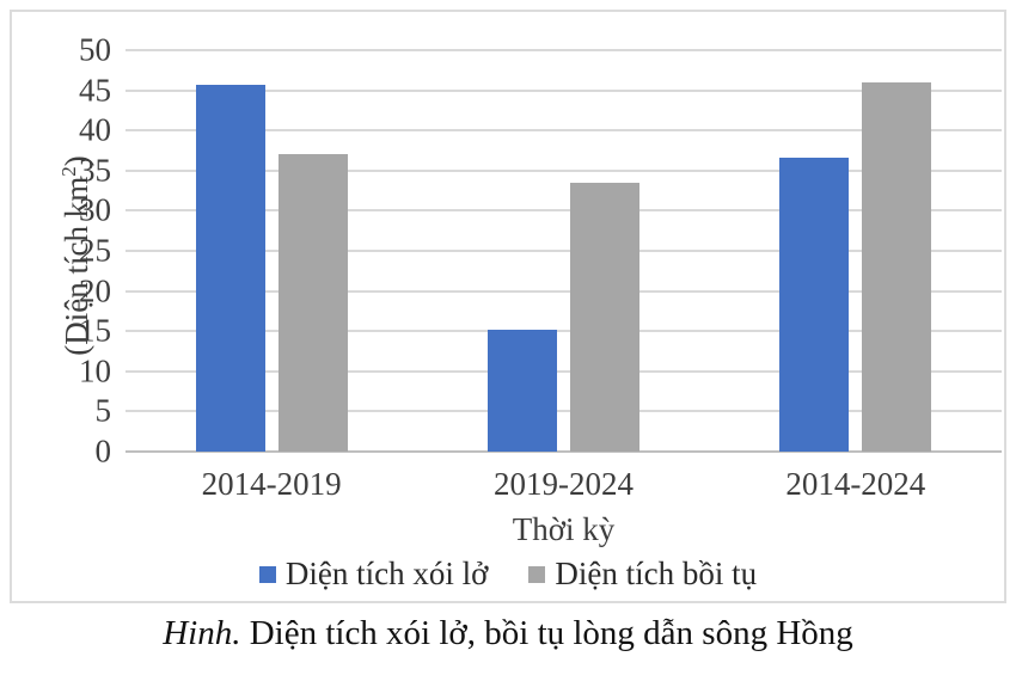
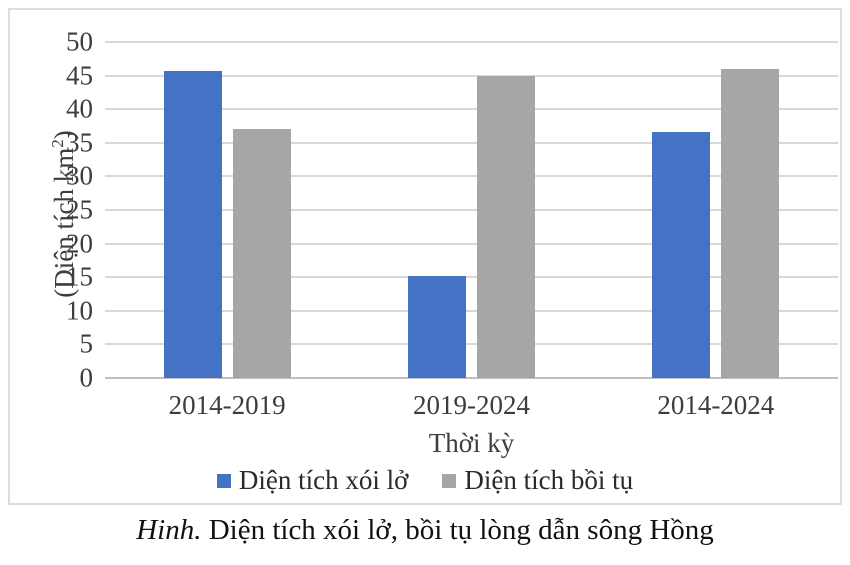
Diện tích bồi tụ/2019-2024: 34 -> 45
